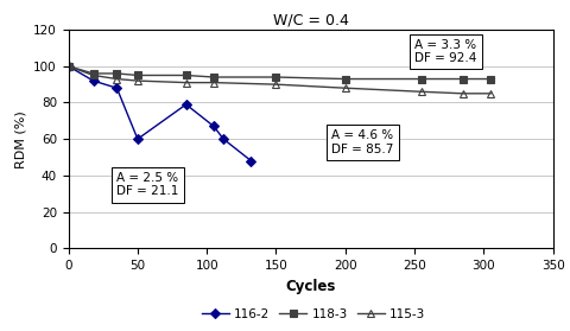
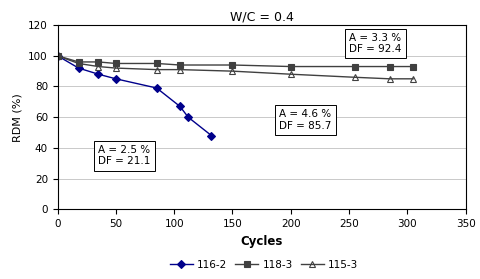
116-2/50: 60 -> 85
